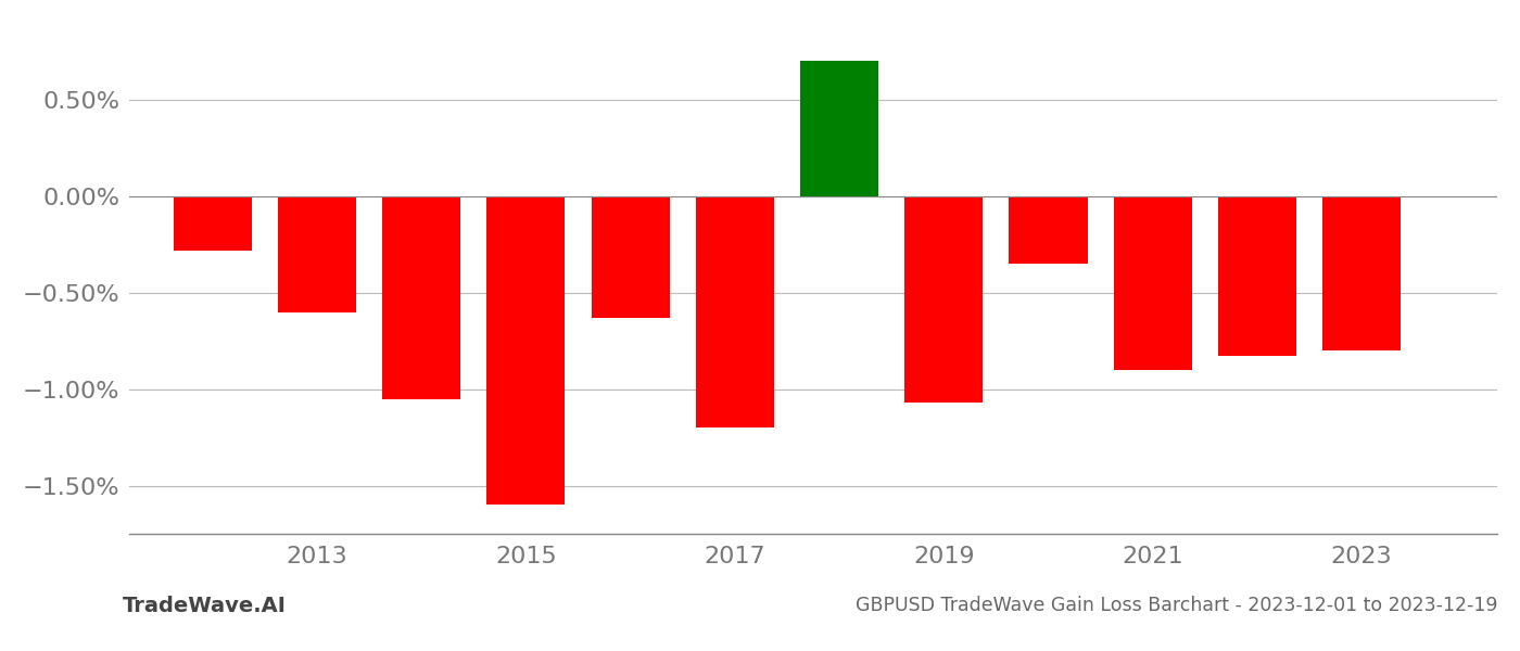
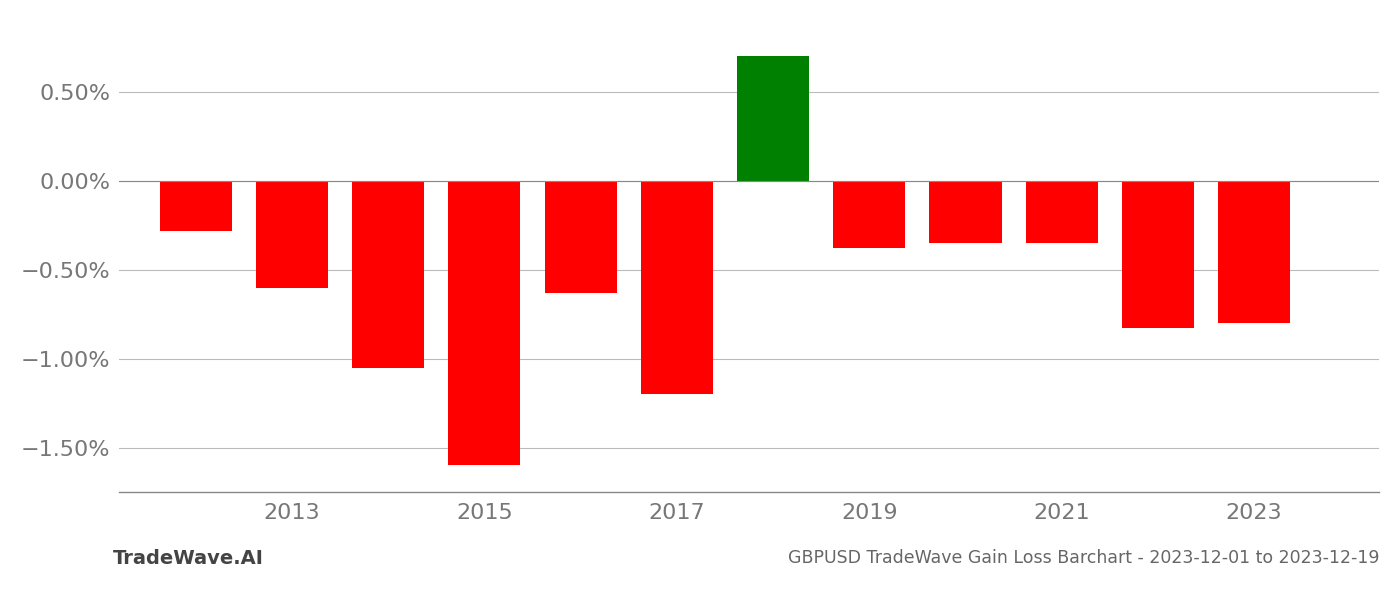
2019: -1.07% -> -0.38%
2021: -0.90% -> -0.35%
